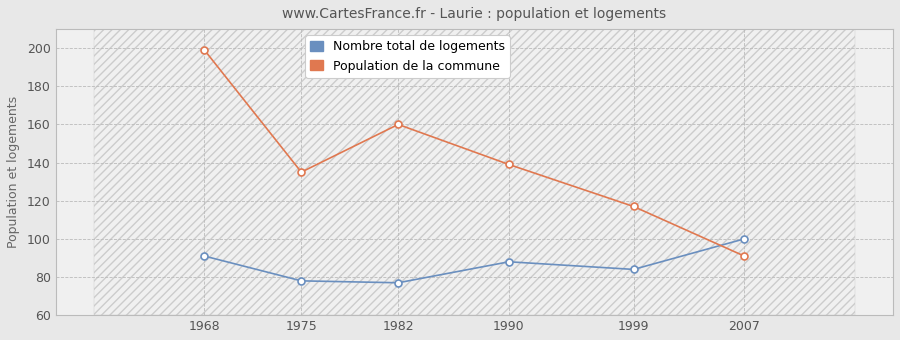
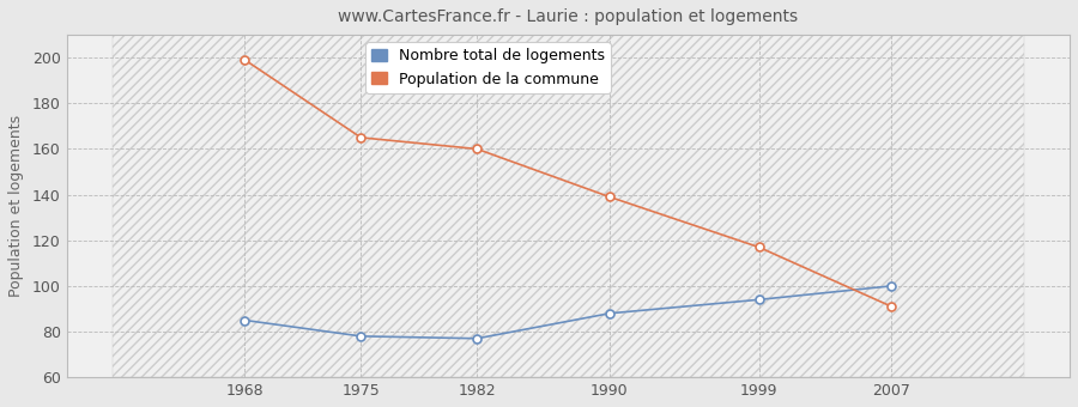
Nombre total de logements/1968: 91 -> 85
Population de la commune/1975: 135 -> 165
Nombre total de logements/1999: 84 -> 94
